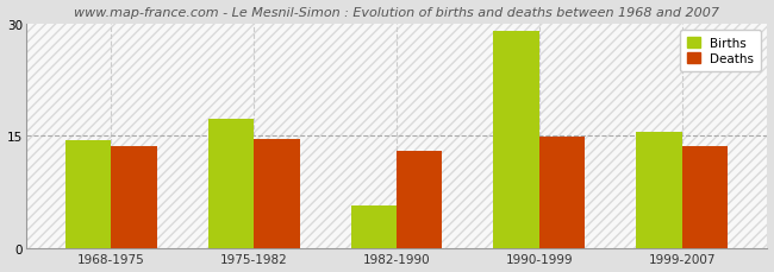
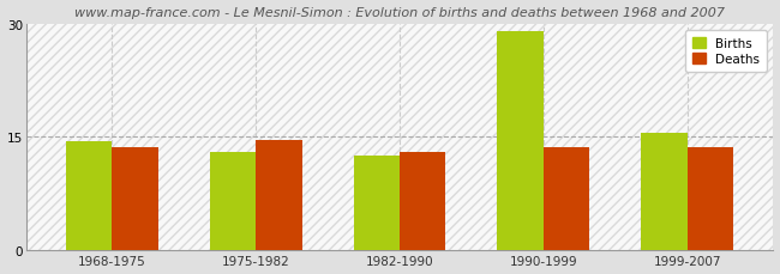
Births/1975-1982: 17.2 -> 13.0
Births/1982-1990: 5.6 -> 12.5
Deaths/1990-1999: 14.8 -> 13.5
